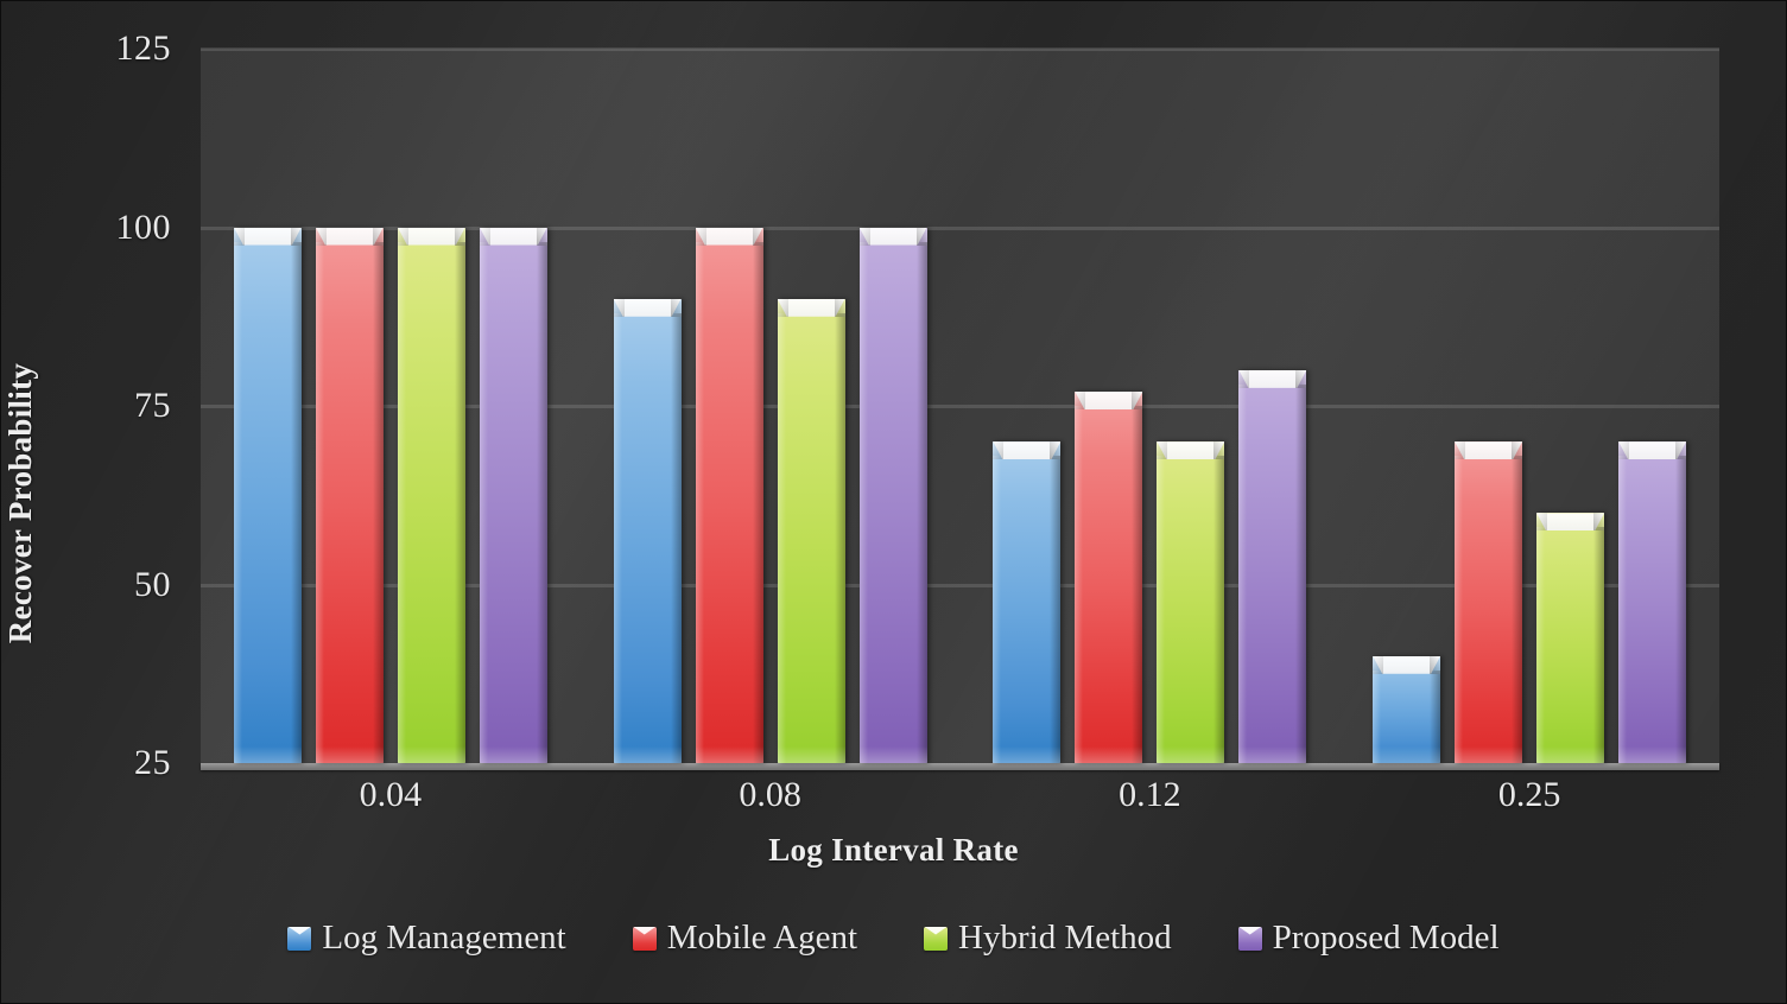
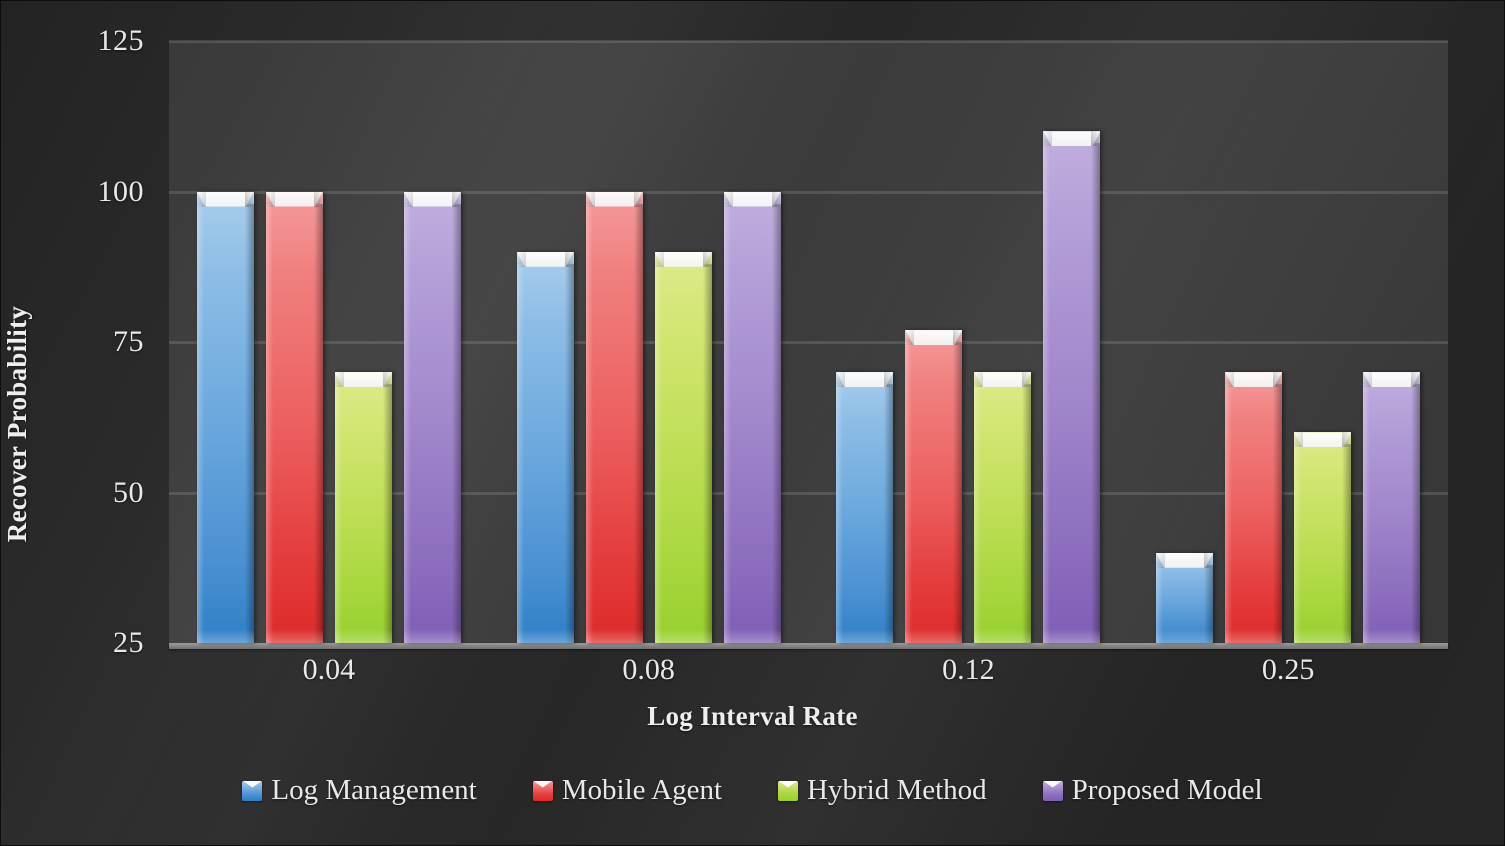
Hybrid Method/0.04: 100 -> 70
Proposed Model/0.12: 80 -> 110
